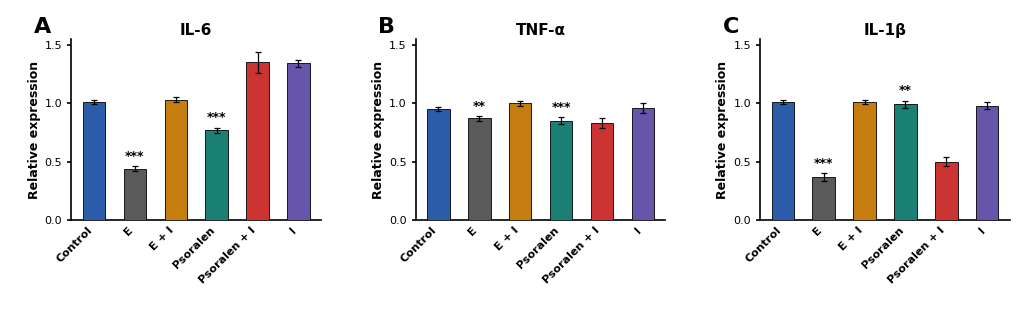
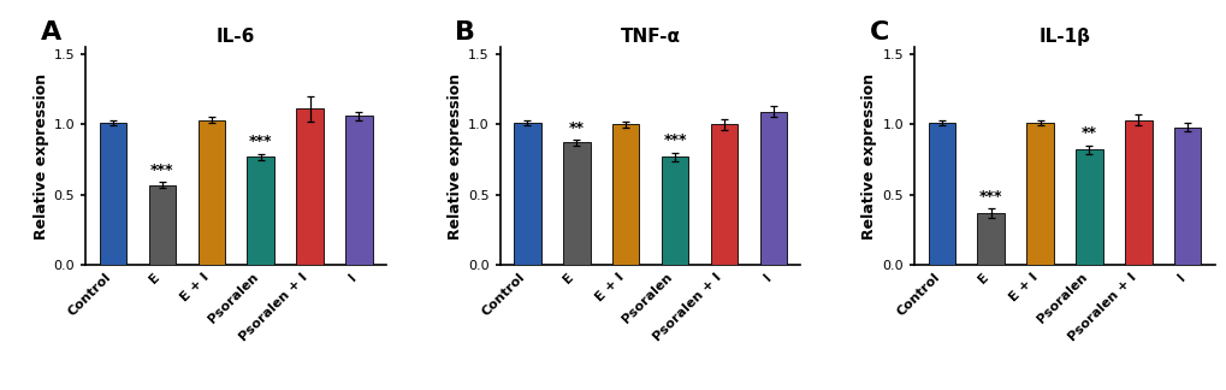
IL-6/E: 0.44 -> 0.57
IL-6/Psoralen + I: 1.35 -> 1.11
IL-6/I: 1.34 -> 1.06
TNF-α/Control: 0.95 -> 1.01
TNF-α/Psoralen: 0.85 -> 0.77
TNF-α/Psoralen + I: 0.83 -> 1.00
TNF-α/I: 0.96 -> 1.09
IL-1β/Psoralen: 0.99 -> 0.82
IL-1β/Psoralen + I: 0.50 -> 1.03
